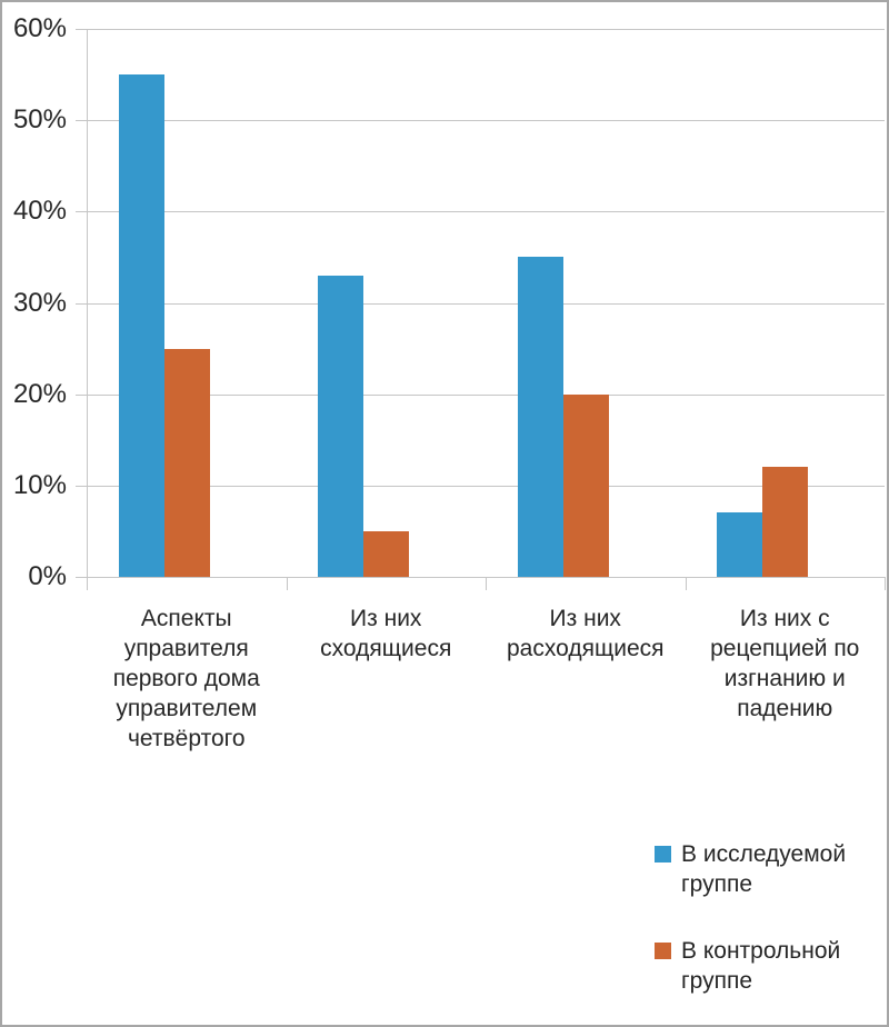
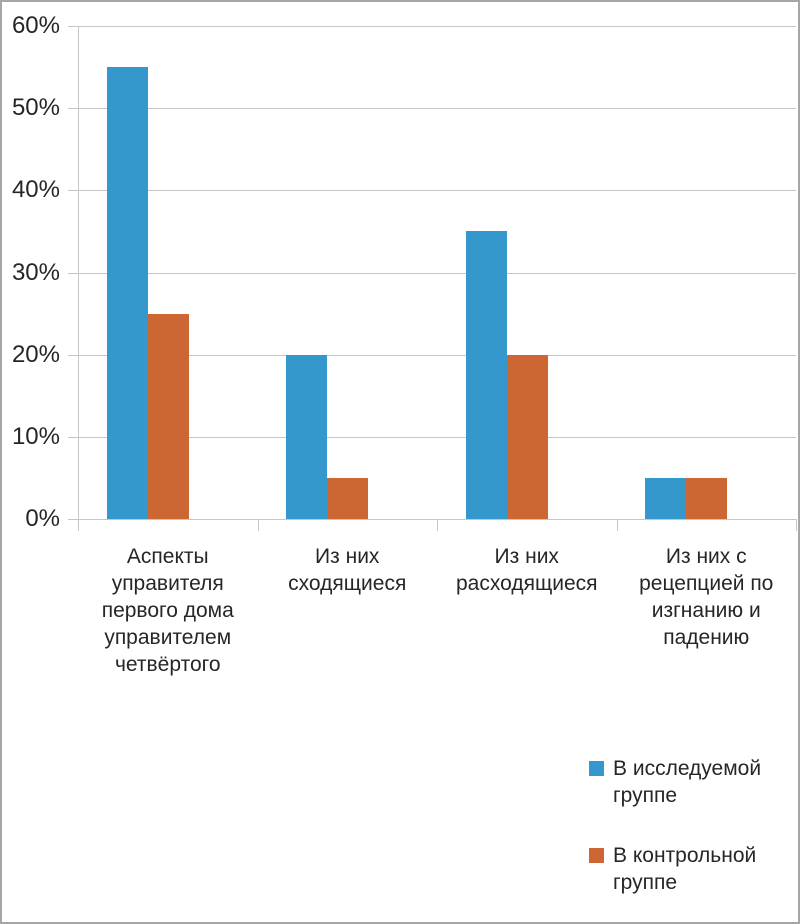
В исследуемой группе/Из них сходящиеся: 33% -> 20%
В исследуемой группе/Из них с рецепцией по изгнанию и падению: 7% -> 5%
В контрольной группе/Из них с рецепцией по изгнанию и падению: 12% -> 5%
